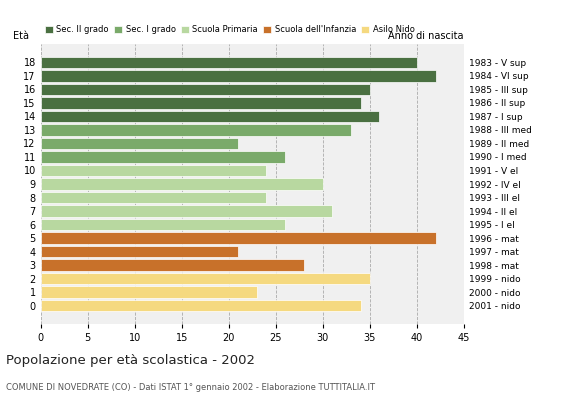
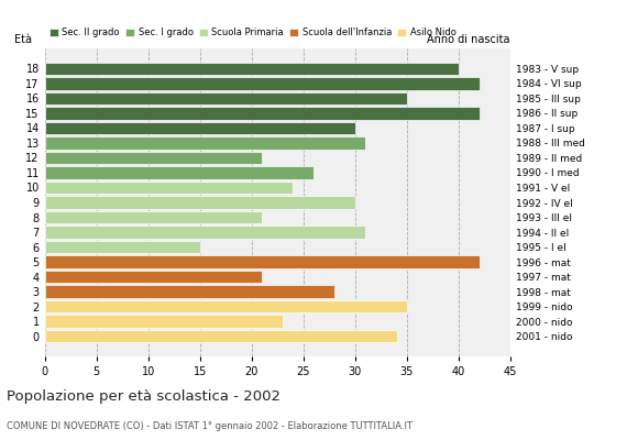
15: 34 -> 42
14: 36 -> 30
13: 33 -> 31
8: 24 -> 21
6: 26 -> 15
